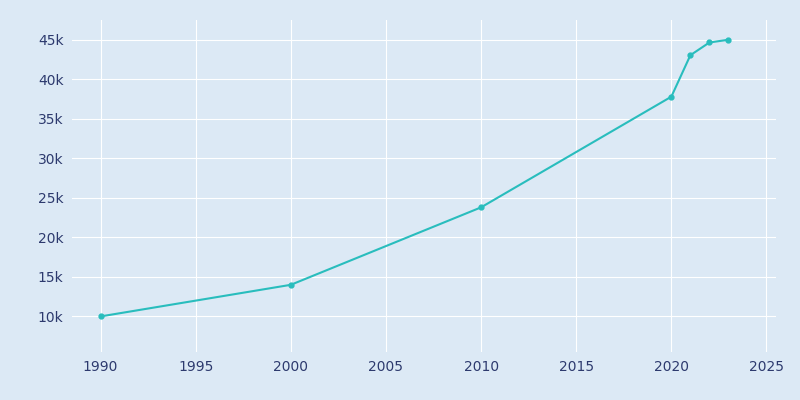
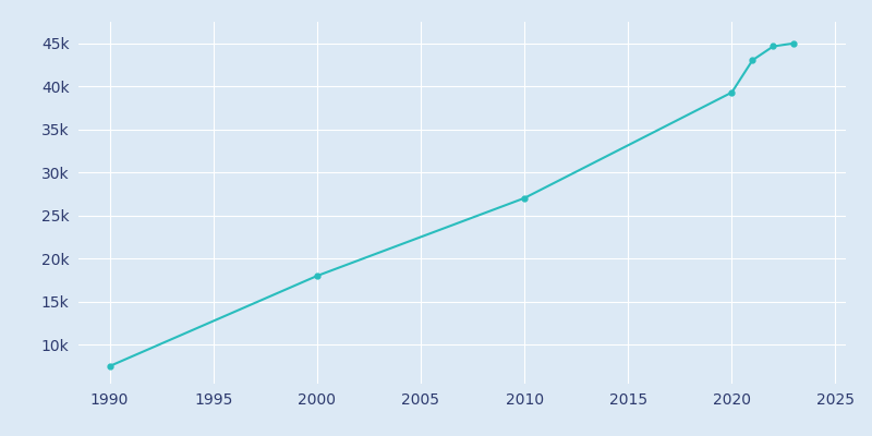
1990: 10.0k -> 7.5k
2000: 14.0k -> 18.0k
2010: 23.8k -> 27.0k
2020: 37.8k -> 39.3k
